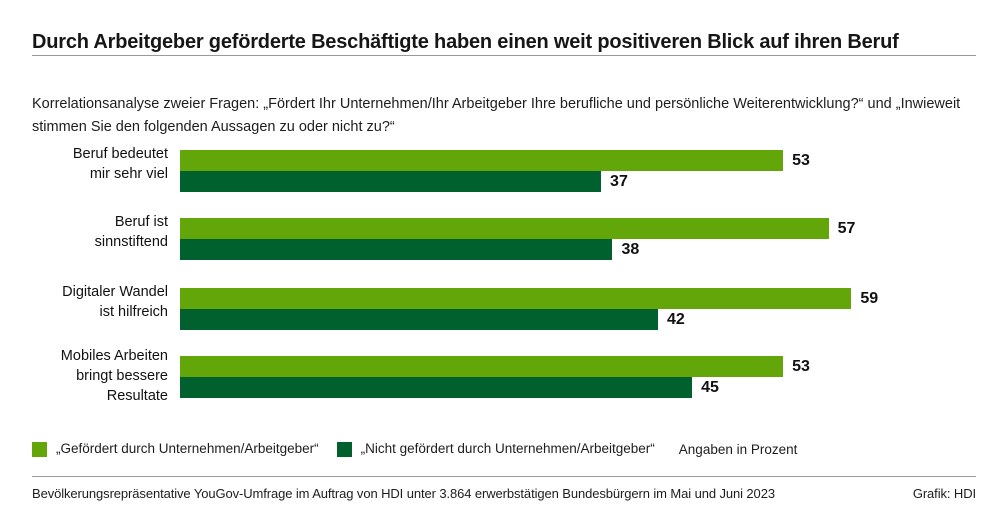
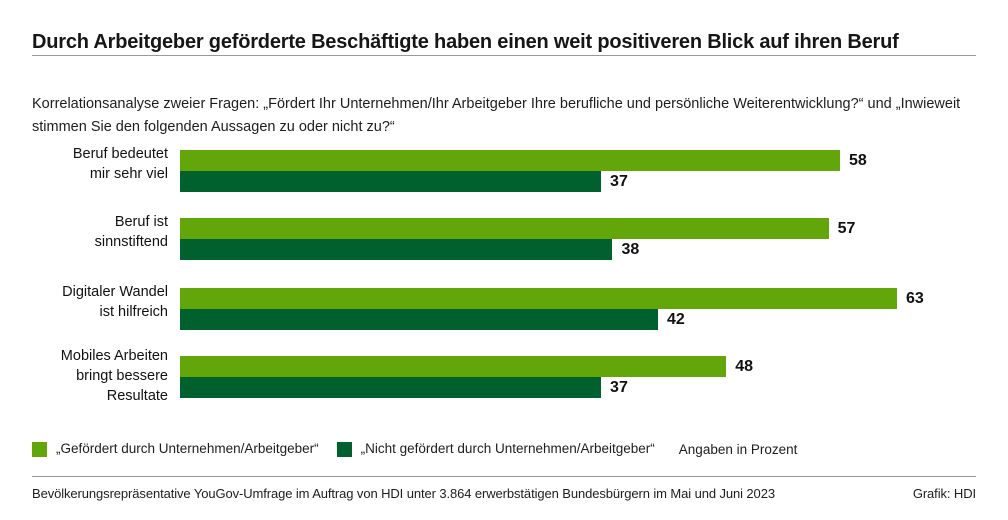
„Gefördert durch Unternehmen/Arbeitgeber“/Beruf bedeutet mir sehr viel: 53 -> 58
„Gefördert durch Unternehmen/Arbeitgeber“/Digitaler Wandel ist hilfreich: 59 -> 63
„Gefördert durch Unternehmen/Arbeitgeber“/Mobiles Arbeiten bringt bessere Resultate: 53 -> 48
„Nicht gefördert durch Unternehmen/Arbeitgeber“/Mobiles Arbeiten bringt bessere Resultate: 45 -> 37
